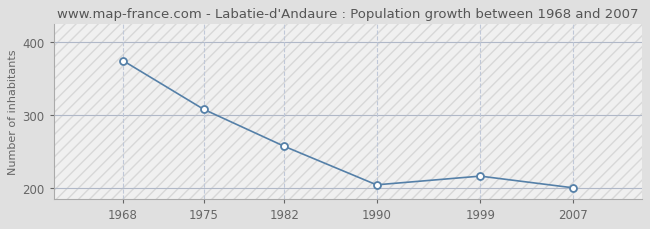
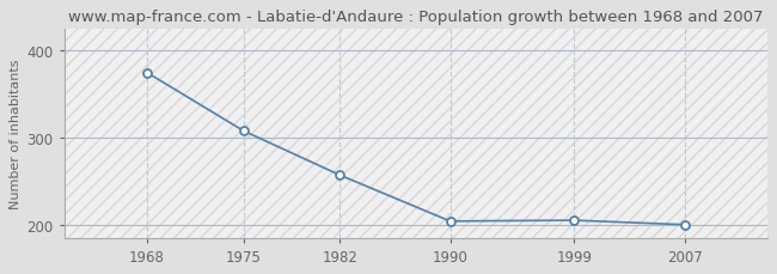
1999: 216 -> 205
